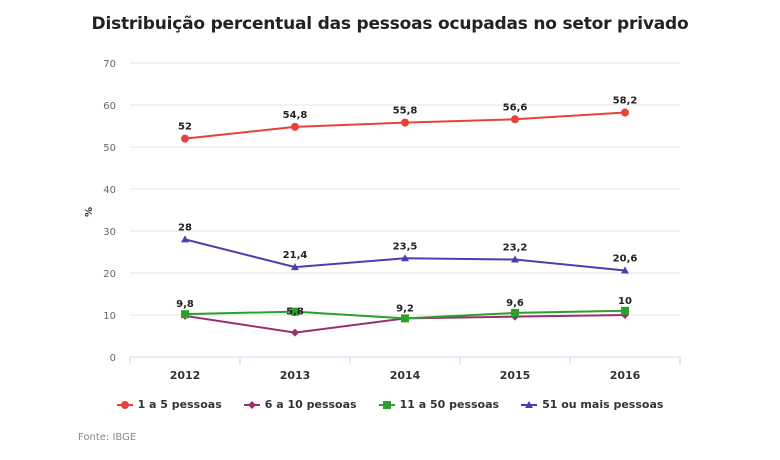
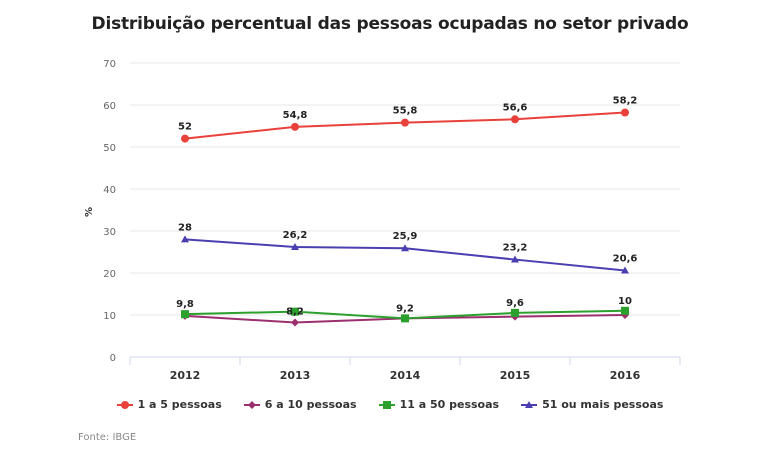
6 a 10 pessoas/2013: 5,8 -> 8,2
51 ou mais pessoas/2013: 21,4 -> 26,2
51 ou mais pessoas/2014: 23,5 -> 25,9
